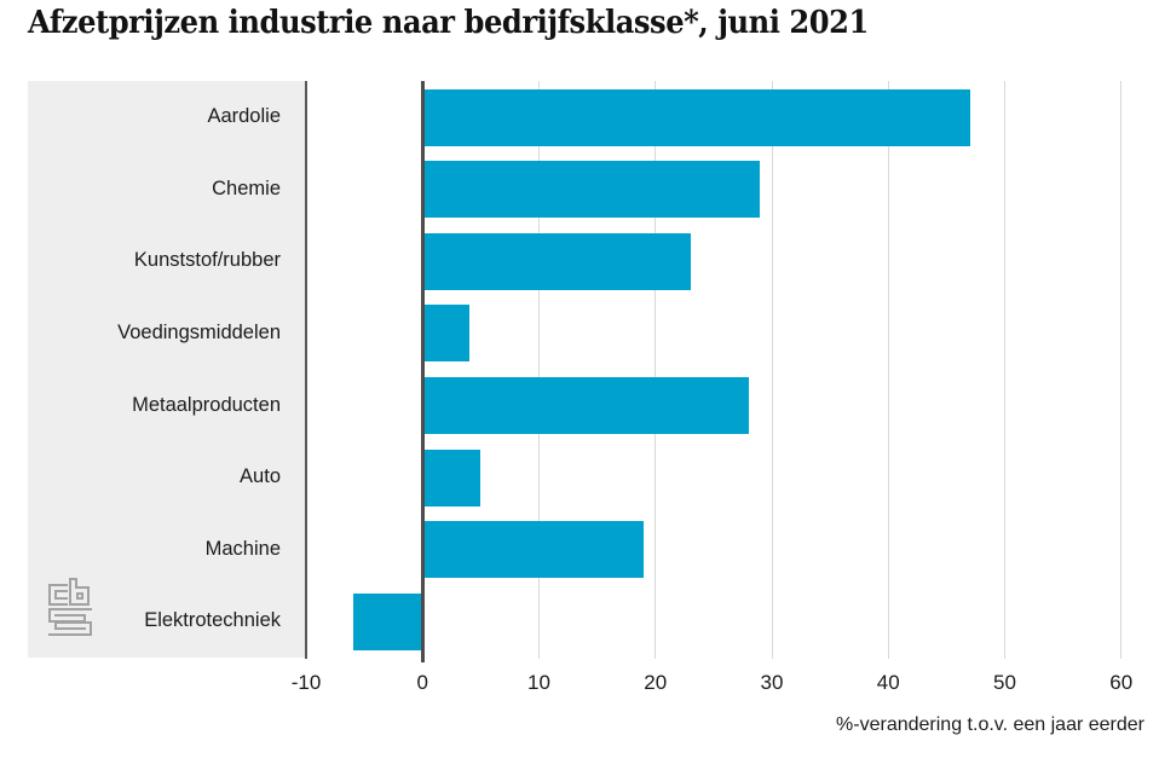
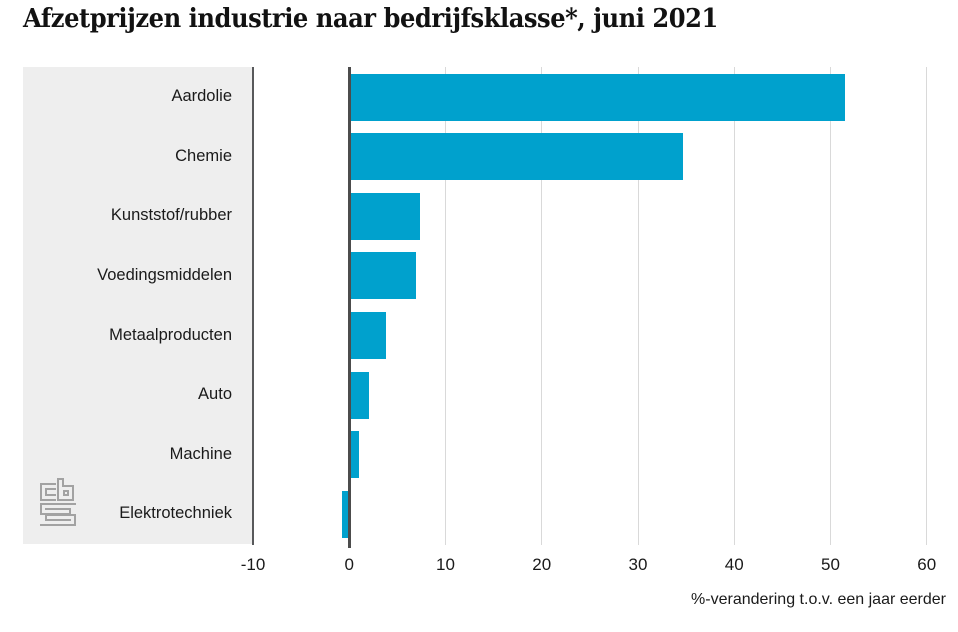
Aardolie: 47 -> 52
Chemie: 29 -> 35
Kunststof/rubber: 23 -> 7
Voedingsmiddelen: 4 -> 7
Metaalproducten: 28 -> 4
Auto: 5 -> 2
Machine: 19 -> 1
Elektrotechniek: -6 -> -1
